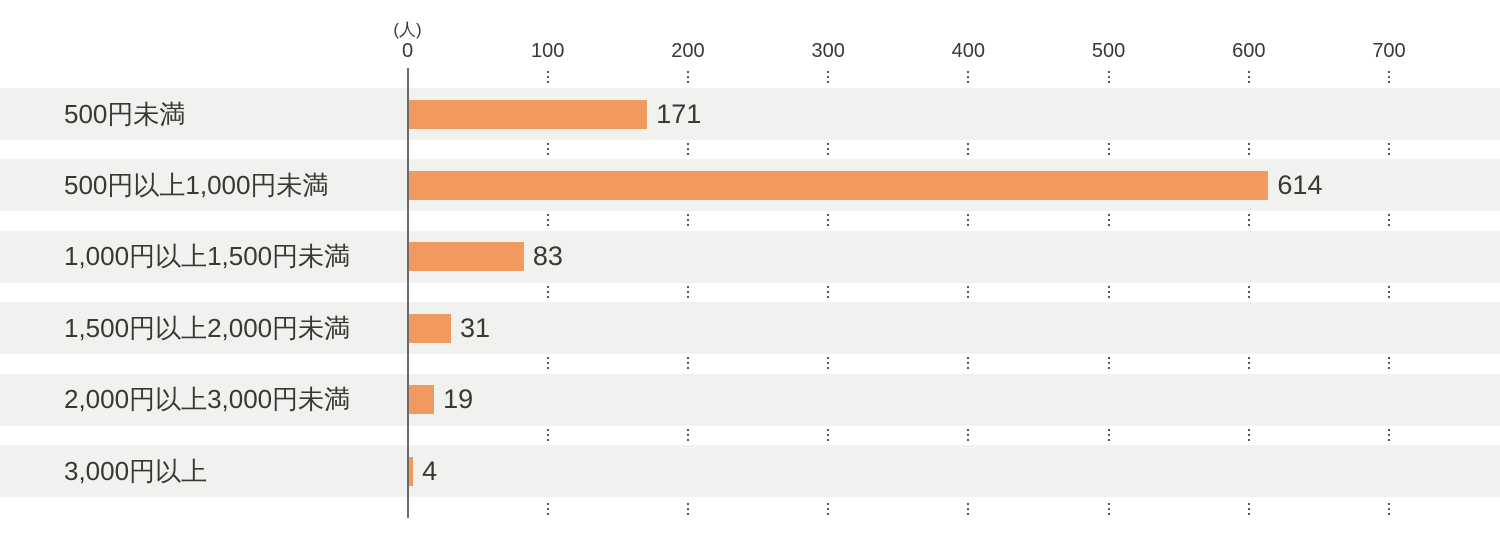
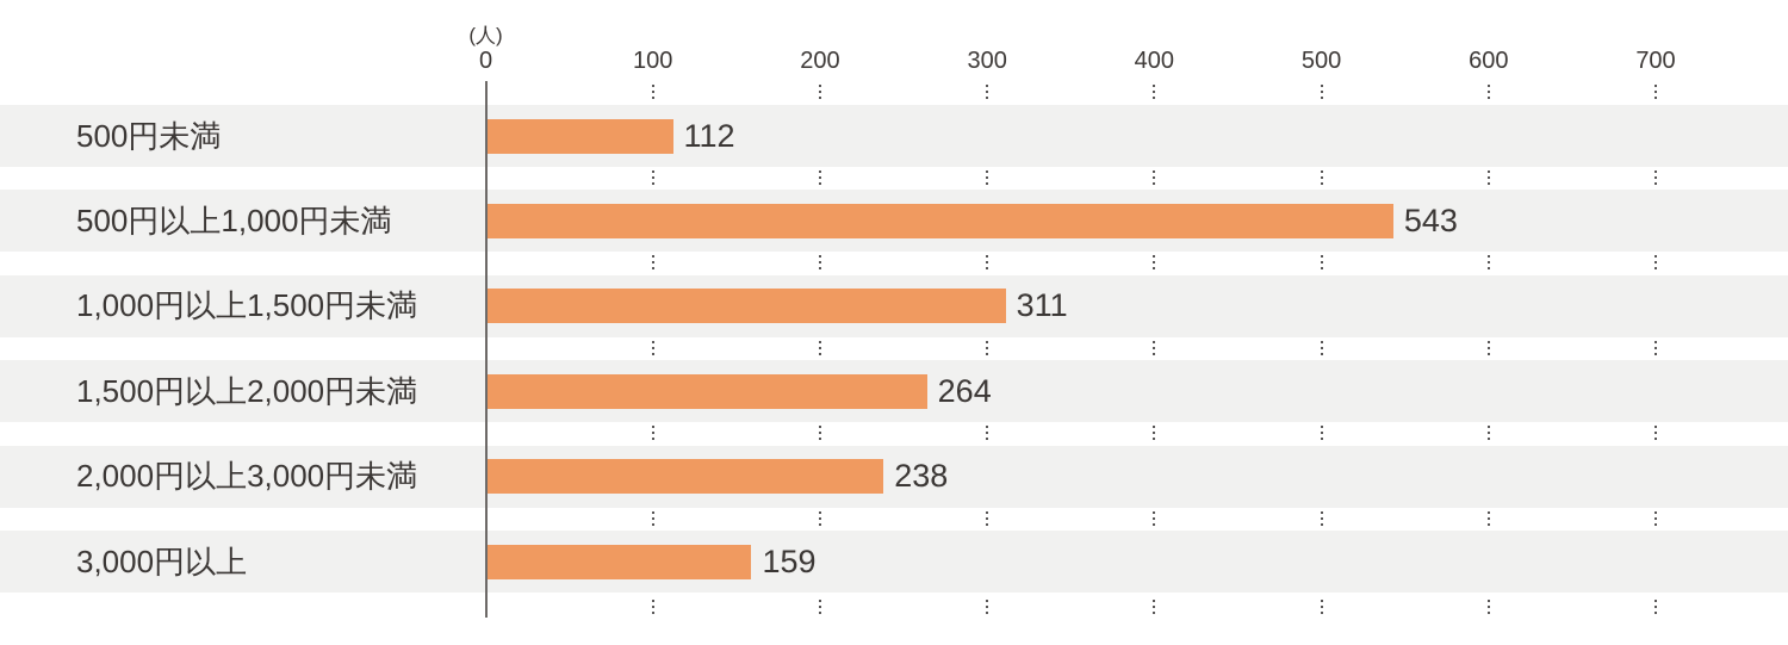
500円未満: 171 -> 112
500円以上1,000円未満: 614 -> 543
1,000円以上1,500円未満: 83 -> 311
1,500円以上2,000円未満: 31 -> 264
2,000円以上3,000円未満: 19 -> 238
3,000円以上: 4 -> 159
